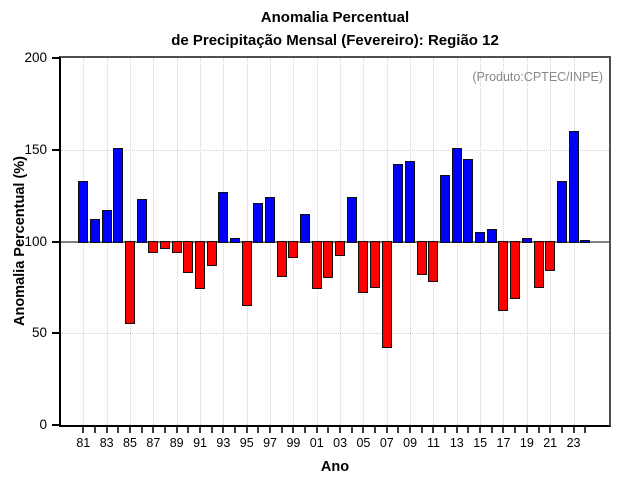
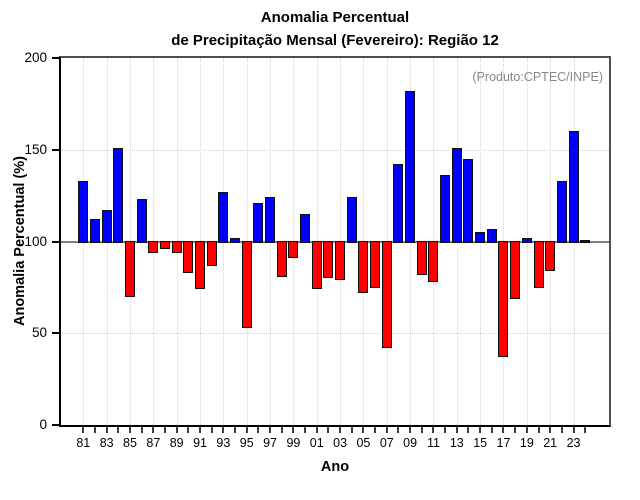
85: 56 -> 71
95: 66 -> 54
03: 93 -> 80
09: 144 -> 182
17: 63 -> 38
